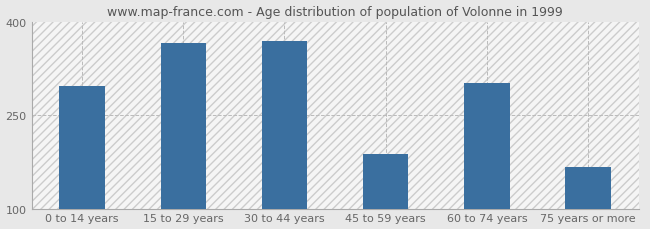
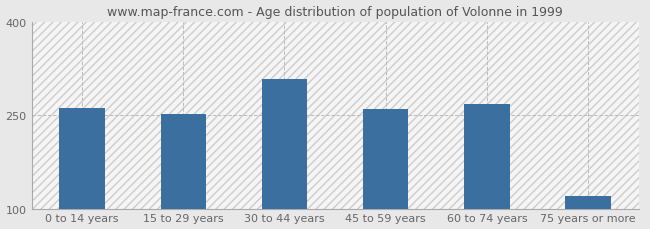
0 to 14 years: 296 -> 262
15 to 29 years: 366 -> 251
30 to 44 years: 368 -> 308
45 to 59 years: 188 -> 259
60 to 74 years: 302 -> 268
75 years or more: 166 -> 120
